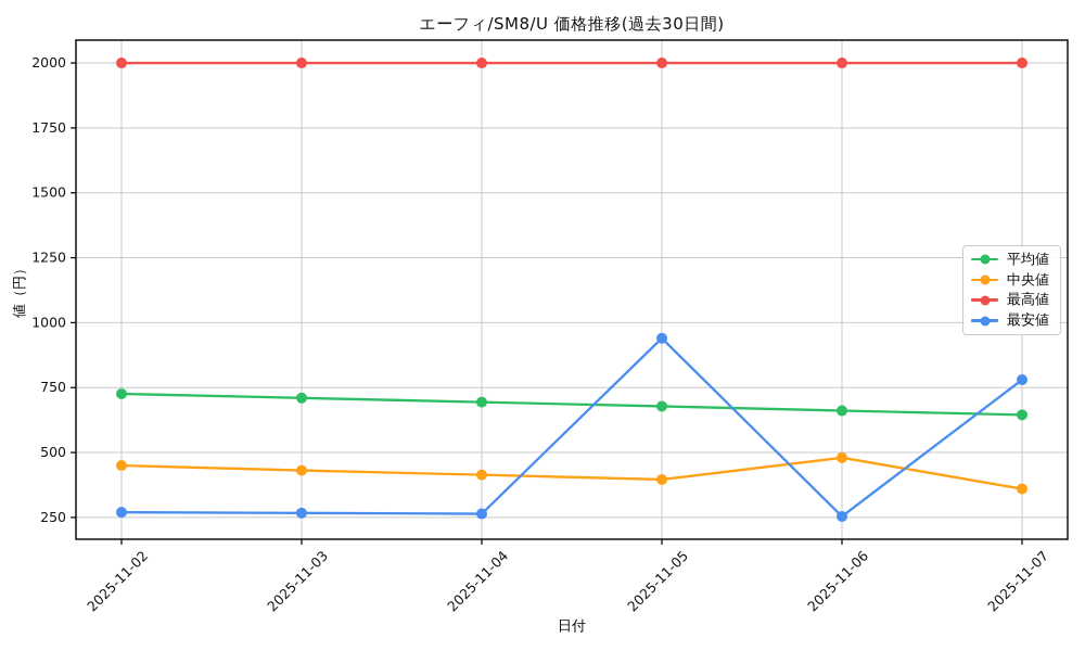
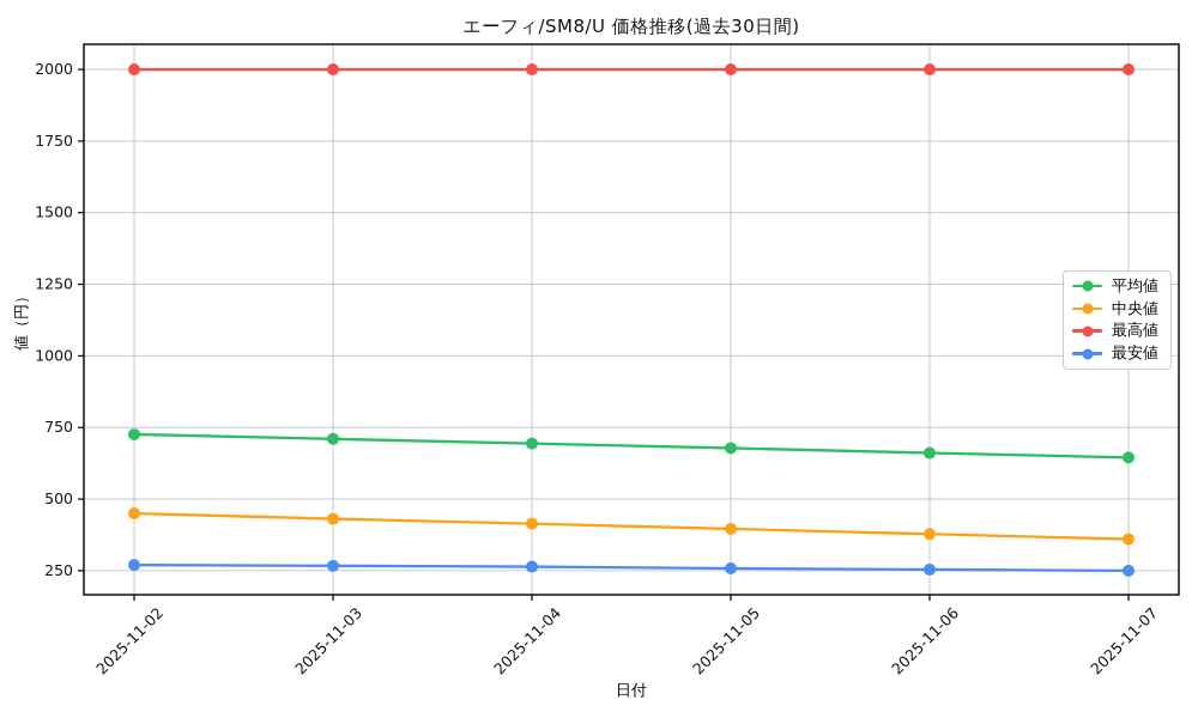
最安値/2025-11-05: 940 -> 260
中央値/2025-11-06: 480 -> 380
最安値/2025-11-07: 780 -> 250
